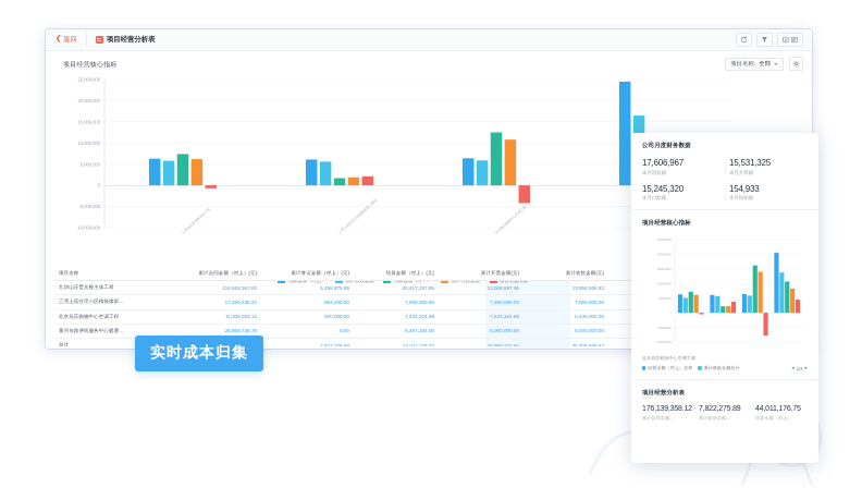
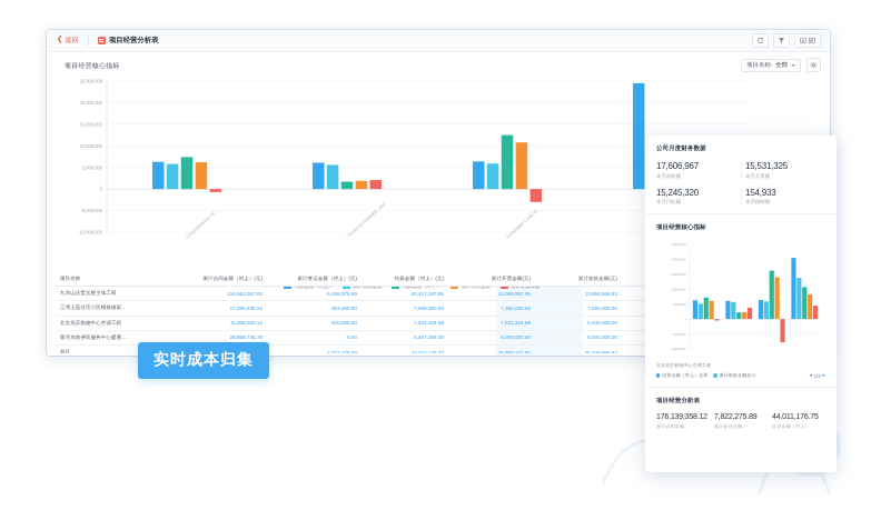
项目资金净额/北京燕莎购物中心空调工程: -4000000 -> -3000000
累计收款金额/黄河东路便民服务中心暖通工程: 16000000 -> 5000000
